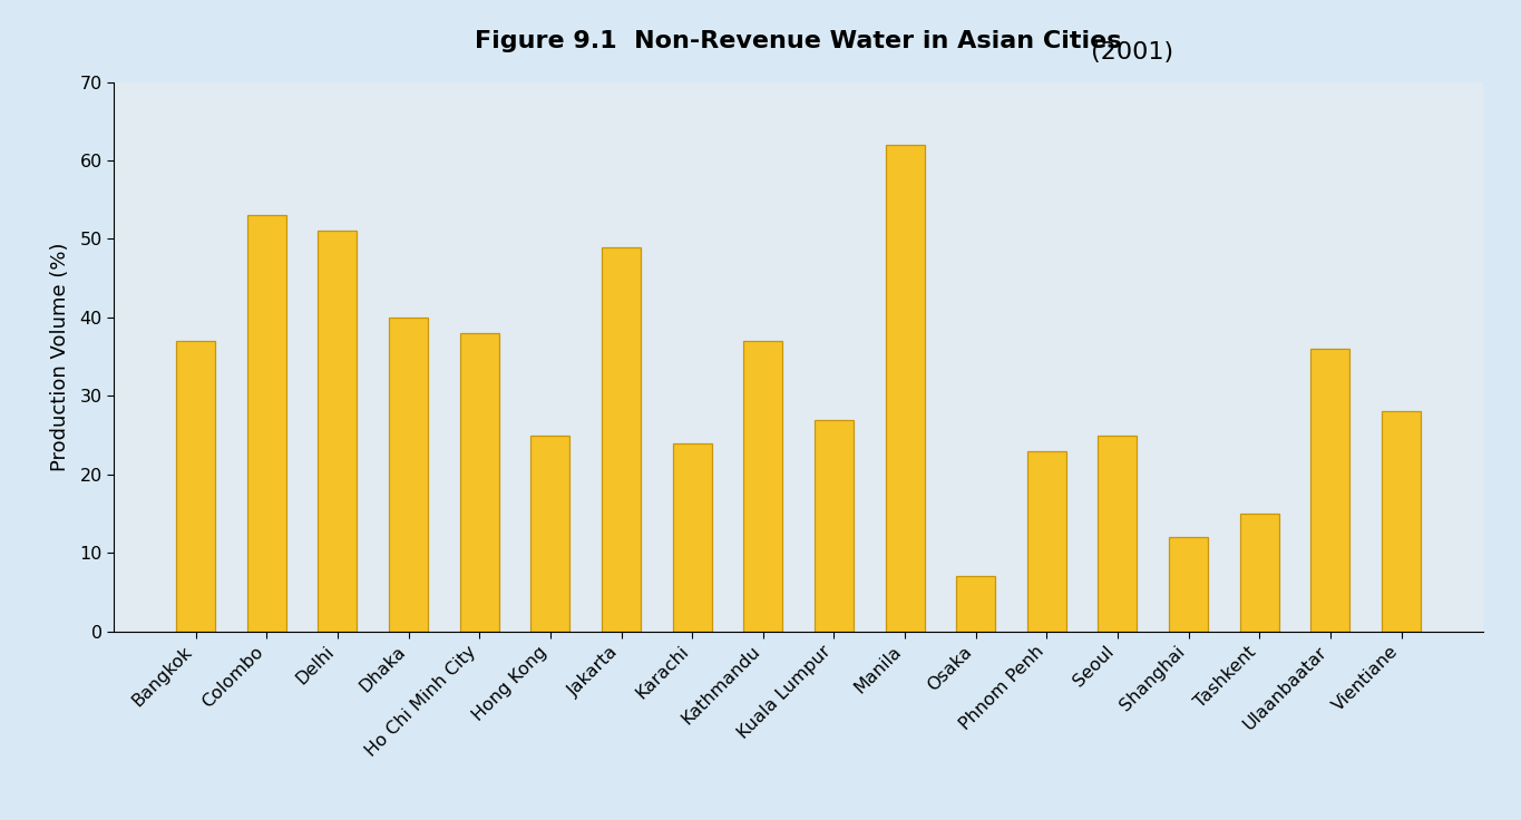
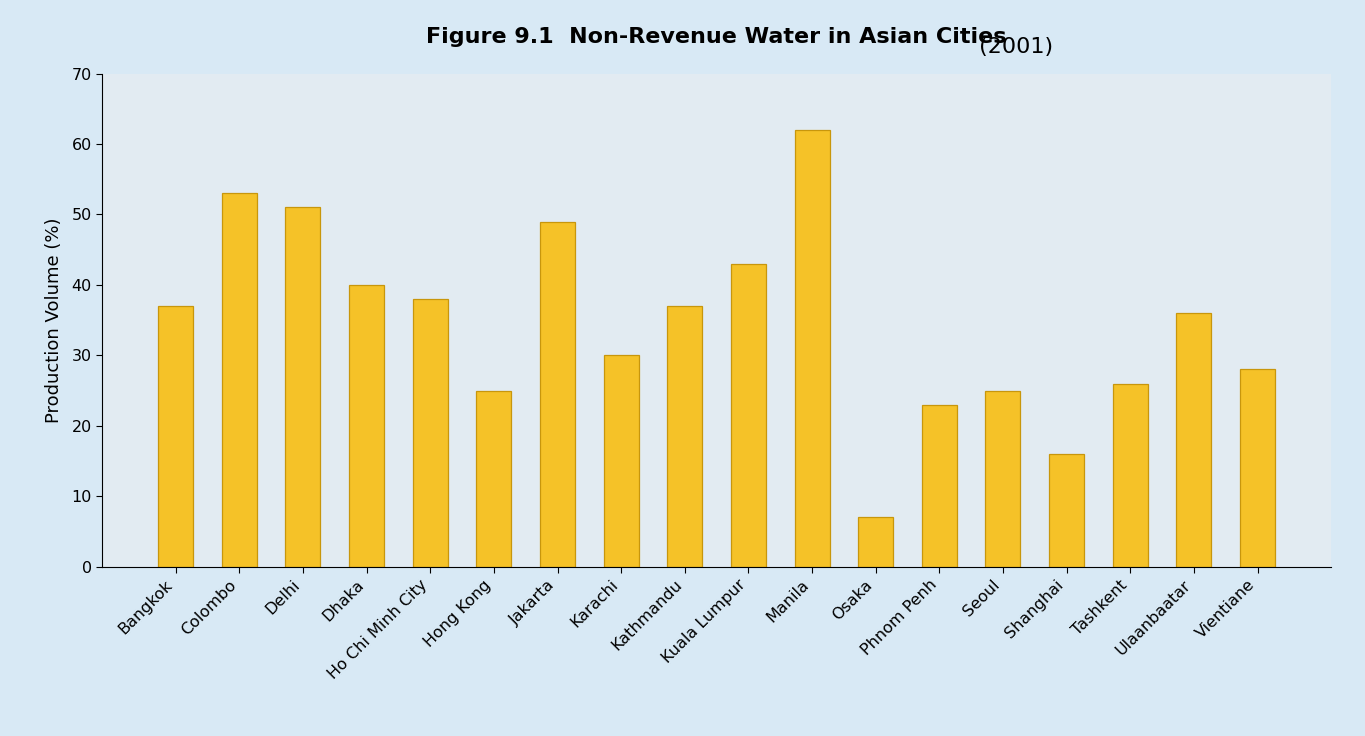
Karachi: 24 -> 30
Kuala Lumpur: 27 -> 43
Shanghai: 12 -> 16
Tashkent: 15 -> 26
